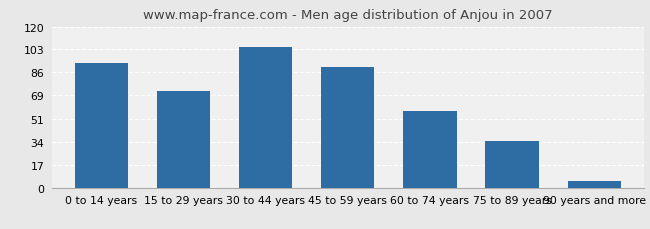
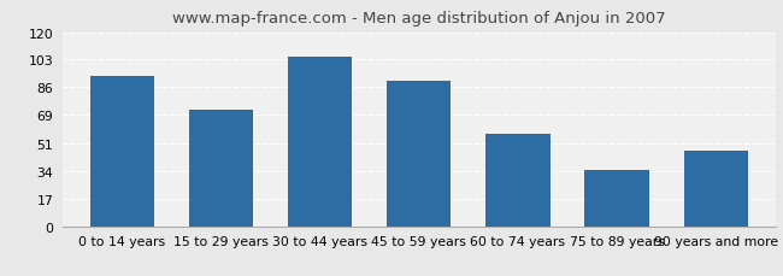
90 years and more: 5 -> 47
